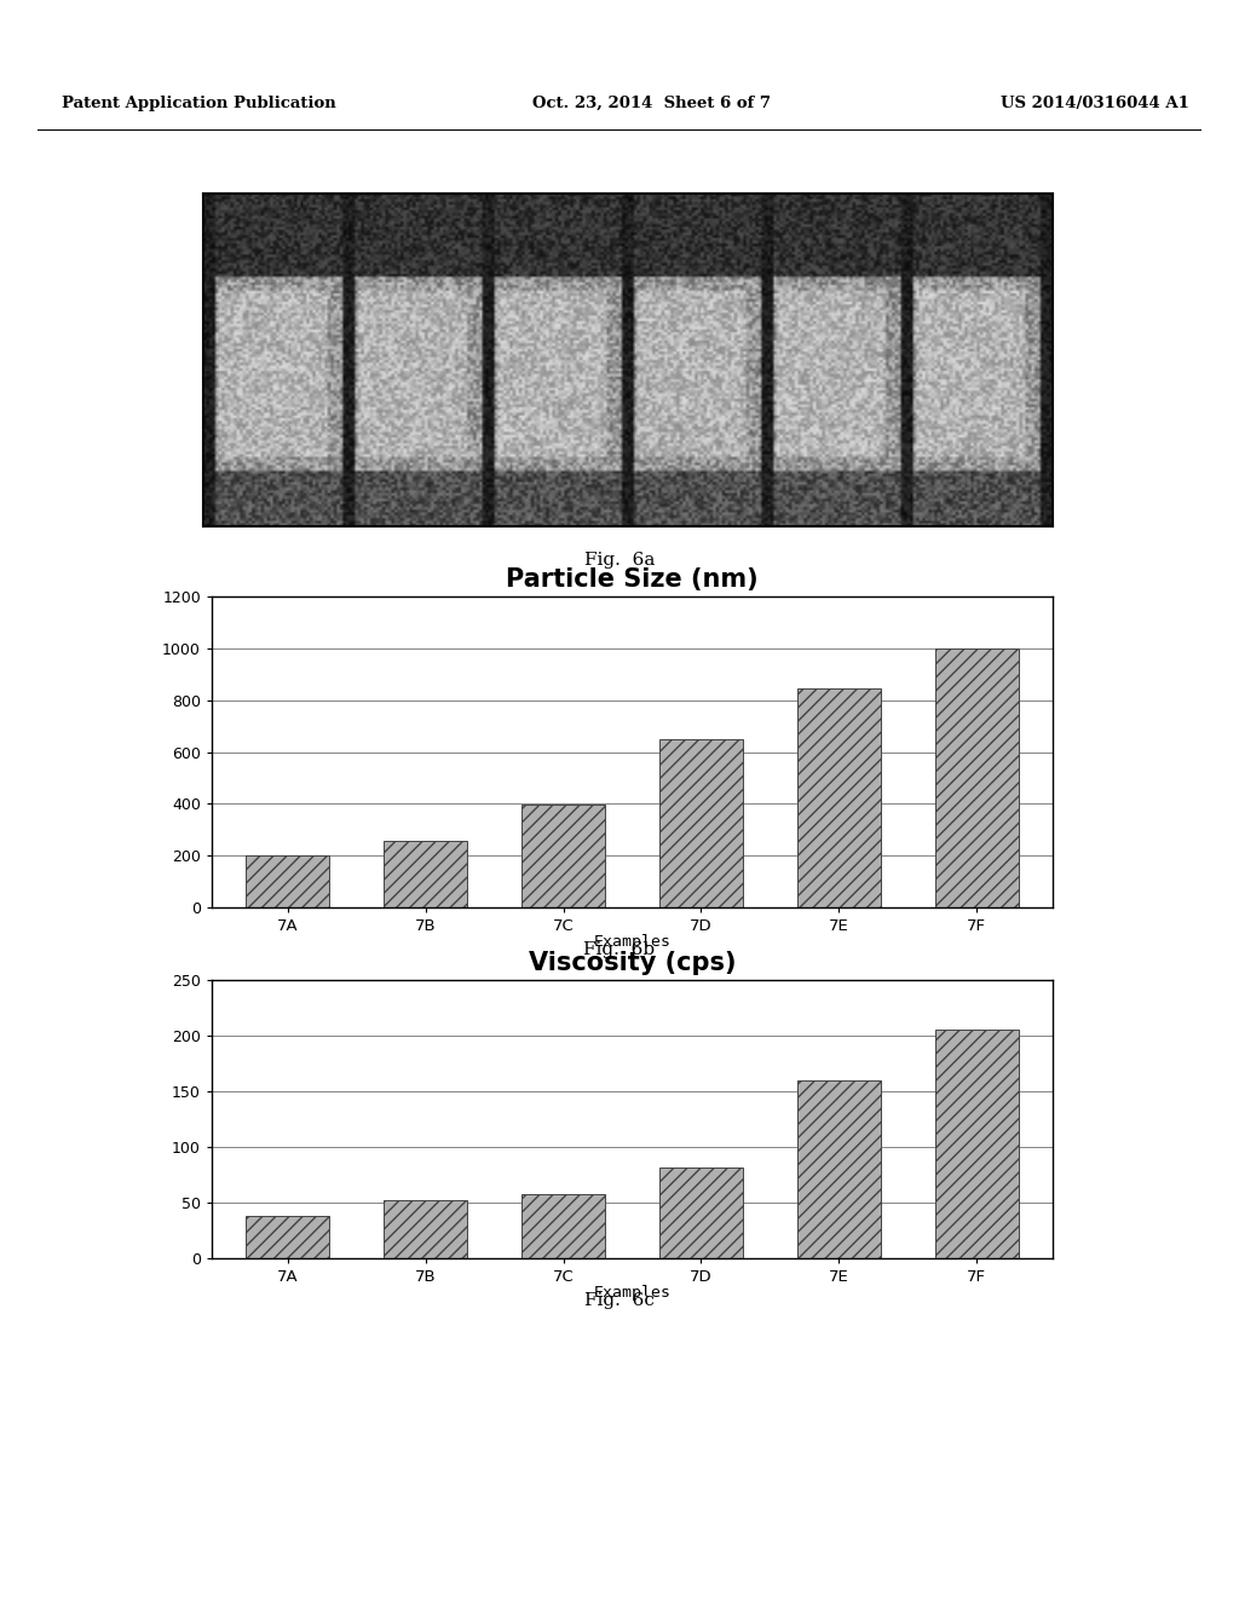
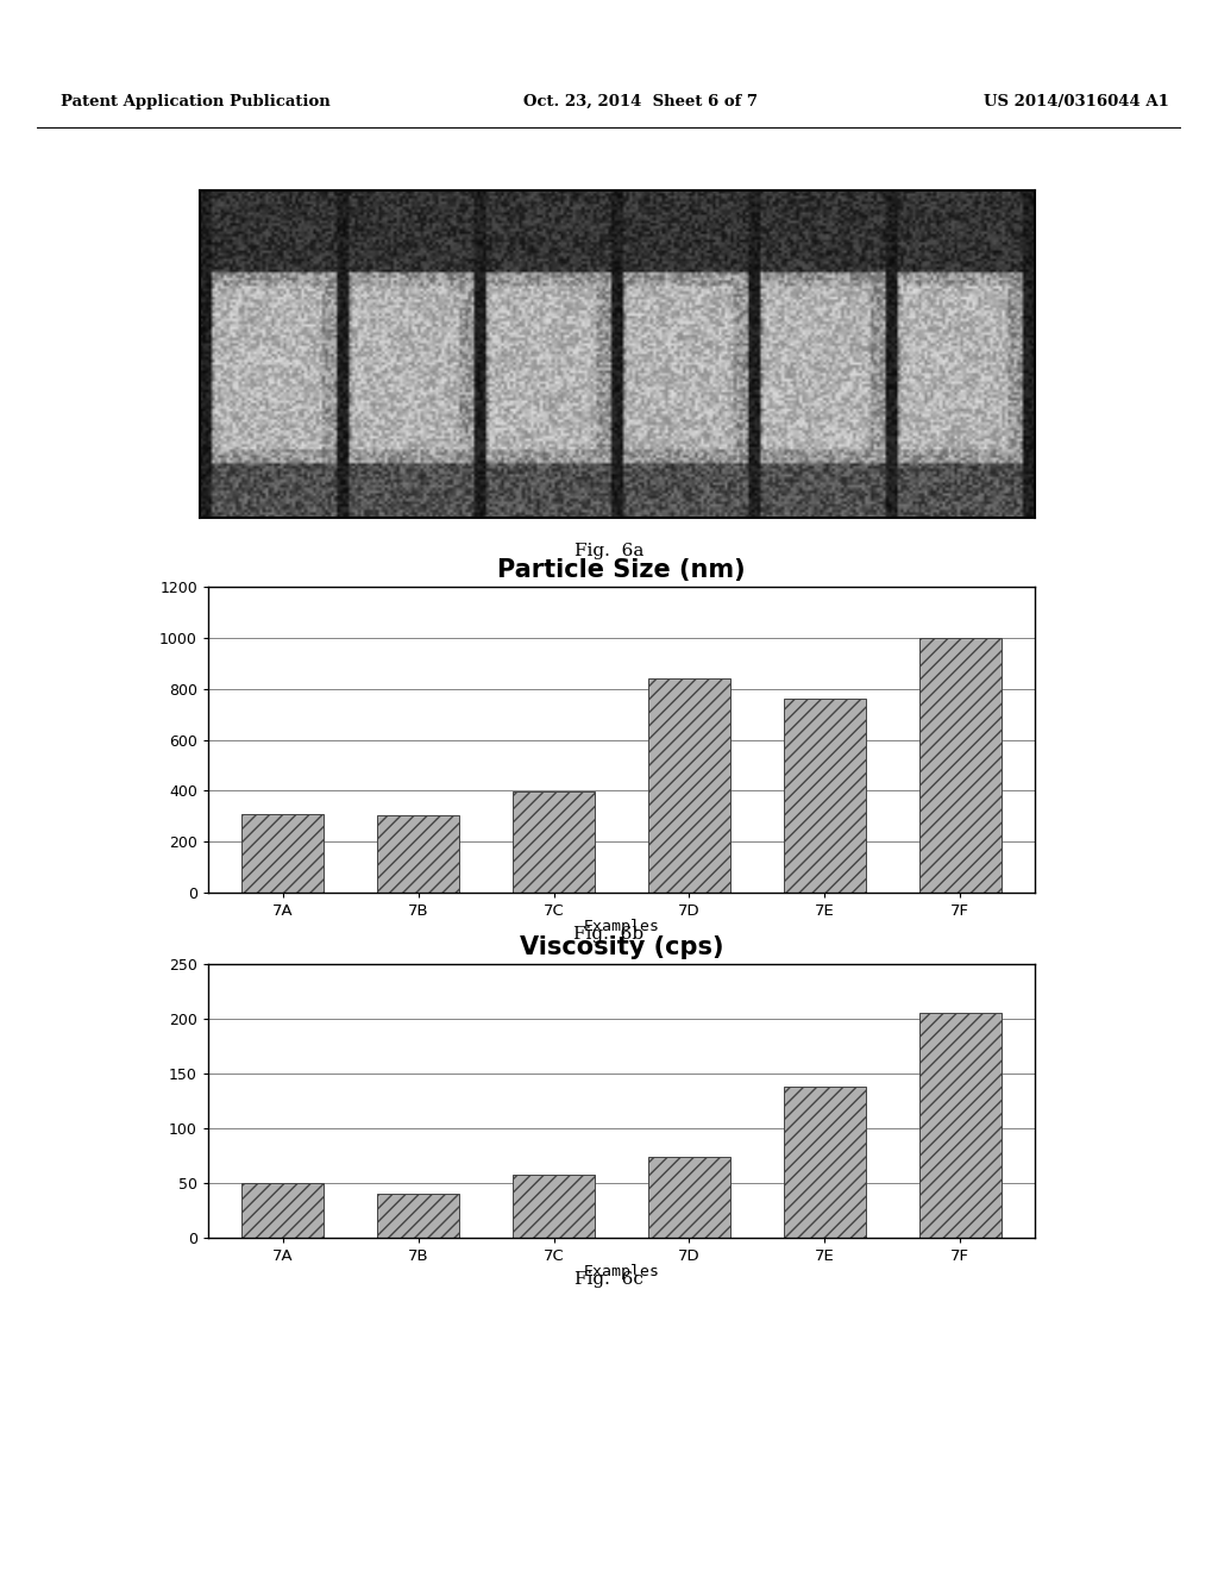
Particle Size (nm)/7A: 200 -> 310
Particle Size (nm)/7B: 255 -> 305
Particle Size (nm)/7D: 650 -> 840
Particle Size (nm)/7E: 845 -> 760
Viscosity (cps)/7A: 38 -> 50
Viscosity (cps)/7B: 52 -> 40
Viscosity (cps)/7D: 82 -> 74
Viscosity (cps)/7E: 160 -> 138
